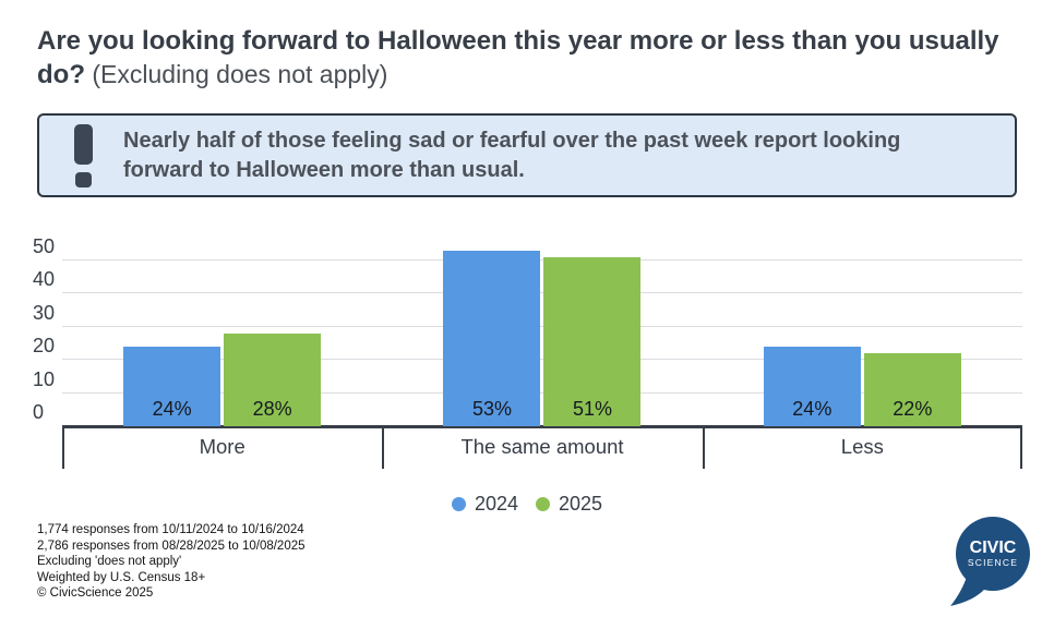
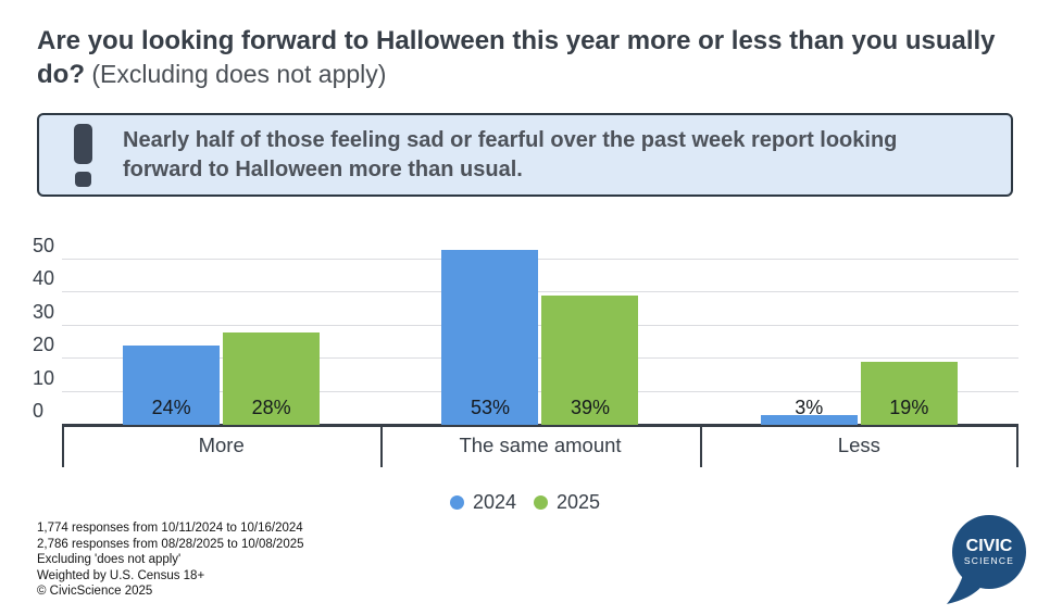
2025/The same amount: 51% -> 39%
2024/Less: 24% -> 3%
2025/Less: 22% -> 19%
